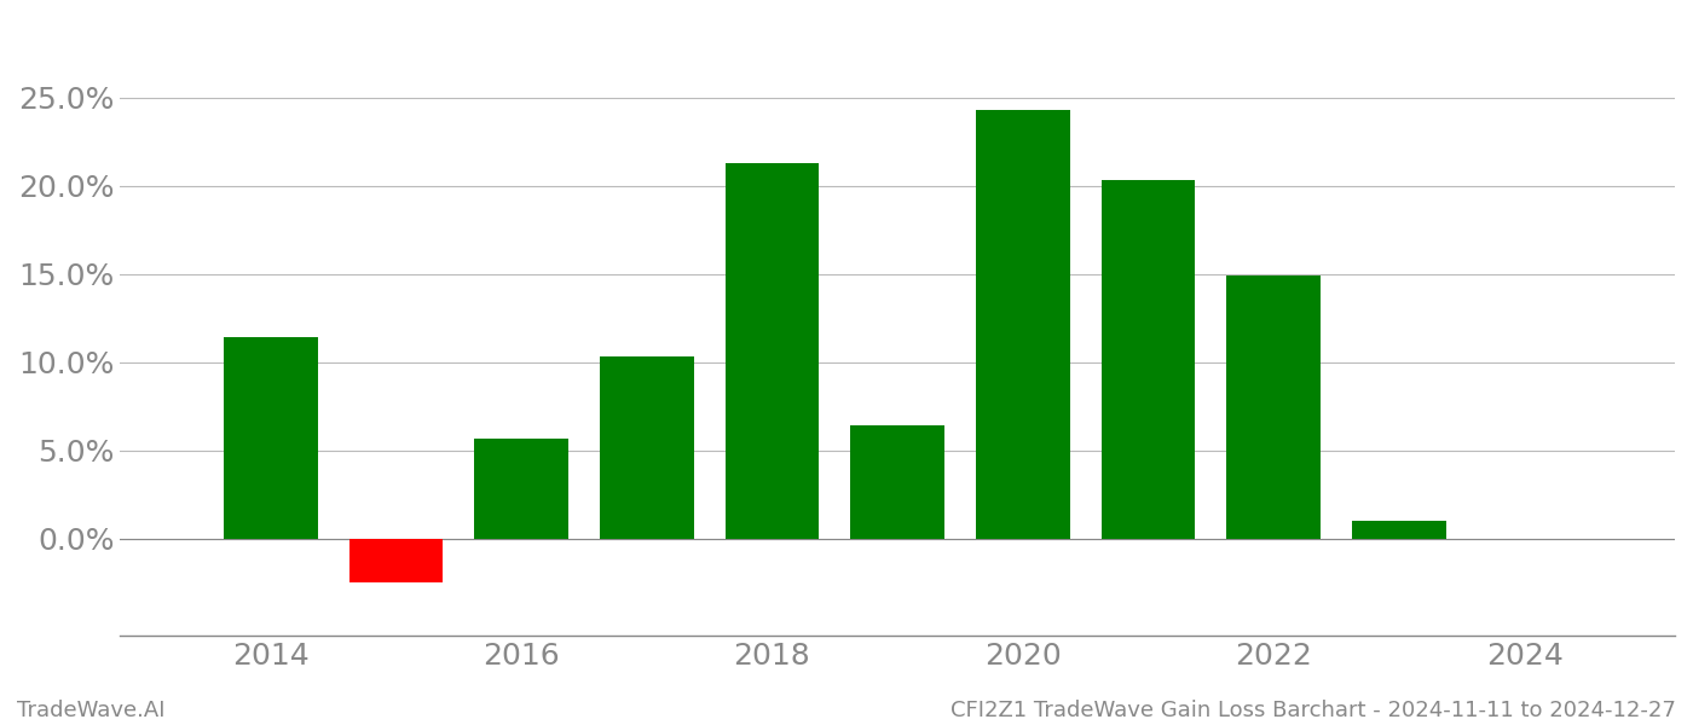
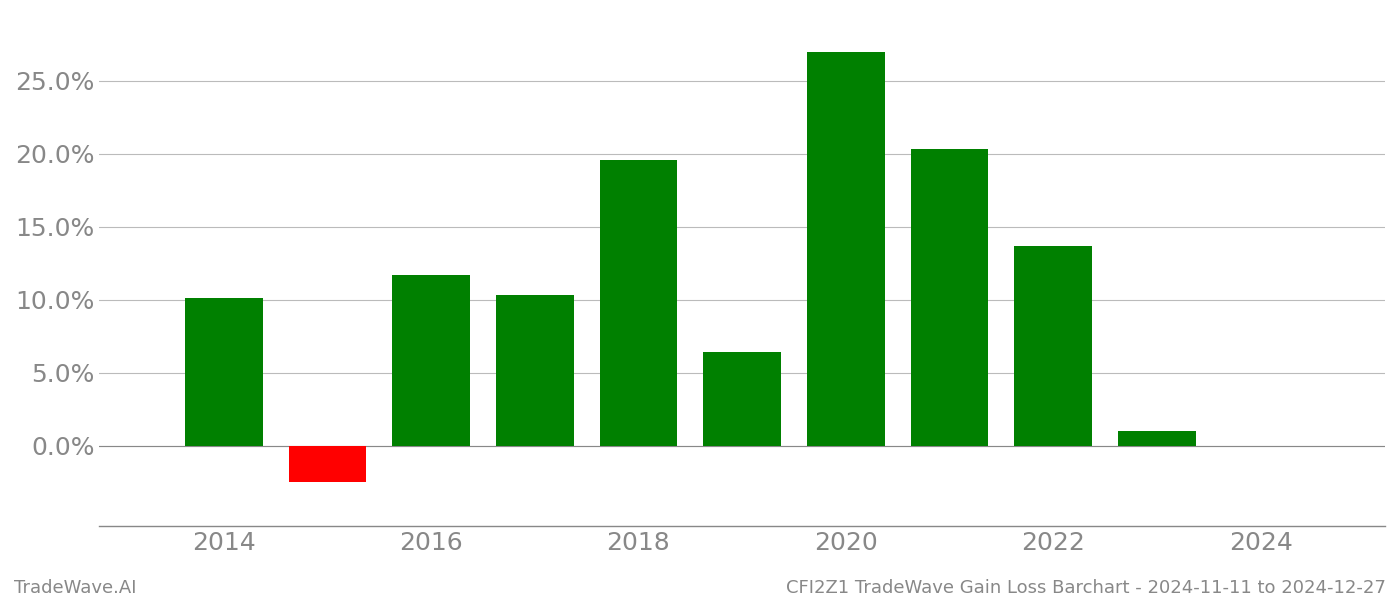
2014: 11.4% -> 10.1%
2016: 5.7% -> 11.7%
2018: 21.3% -> 19.6%
2020: 24.3% -> 27.0%
2022: 14.9% -> 13.7%
